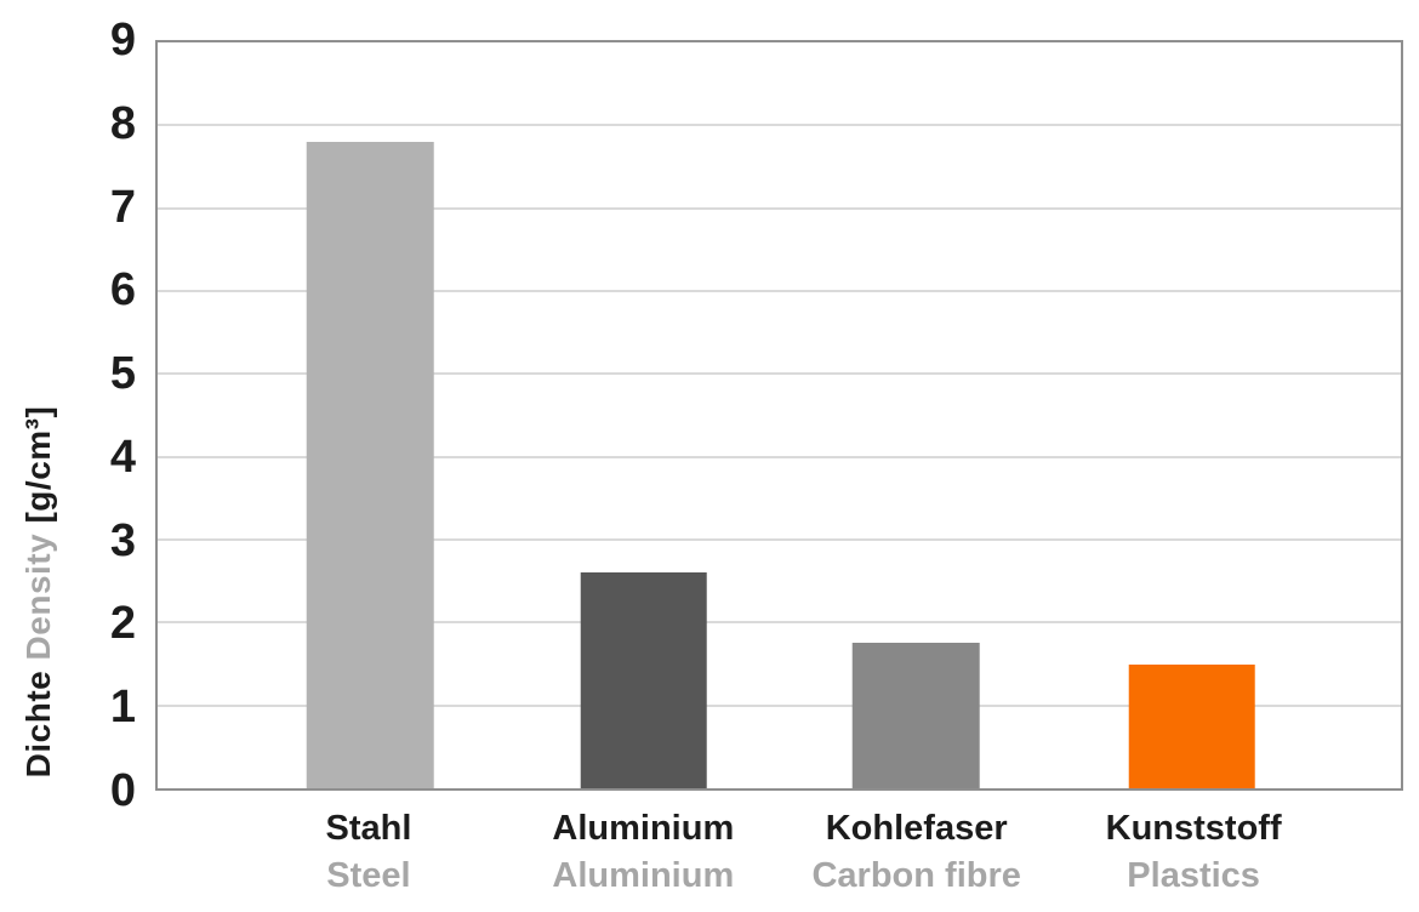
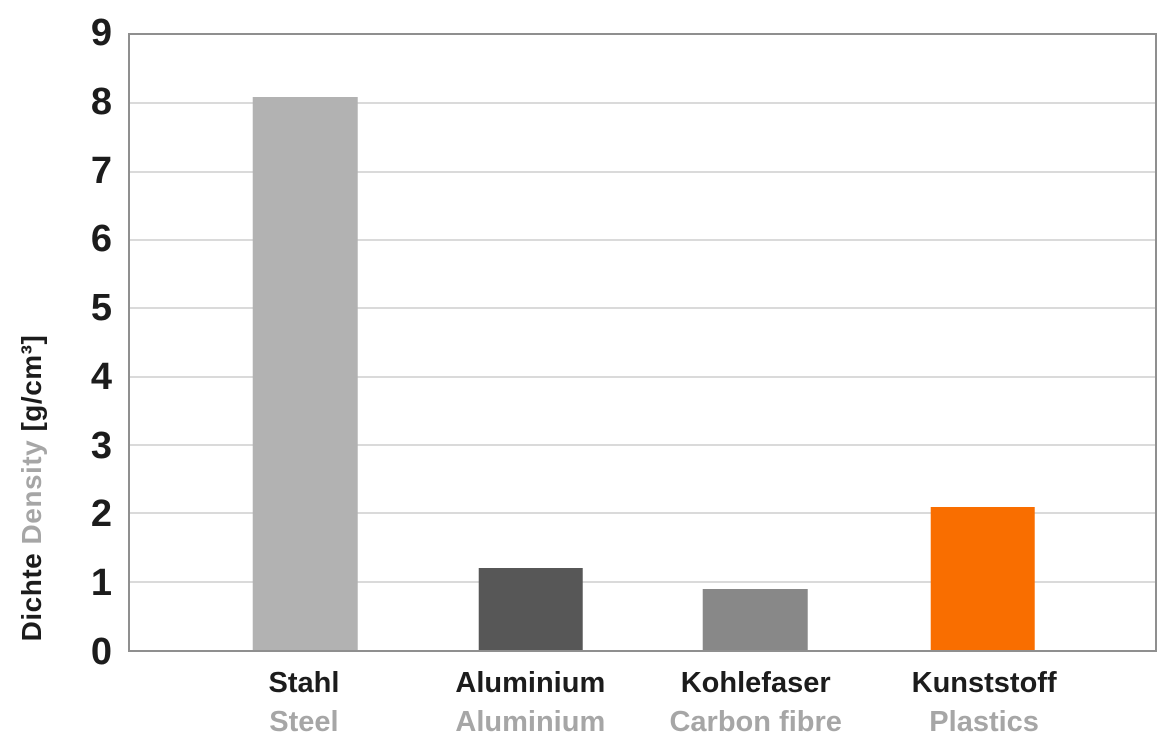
Stahl: 7.8 -> 8.1
Aluminium: 2.6 -> 1.2
Kohlefaser: 1.8 -> 0.9
Kunststoff: 1.5 -> 2.1
